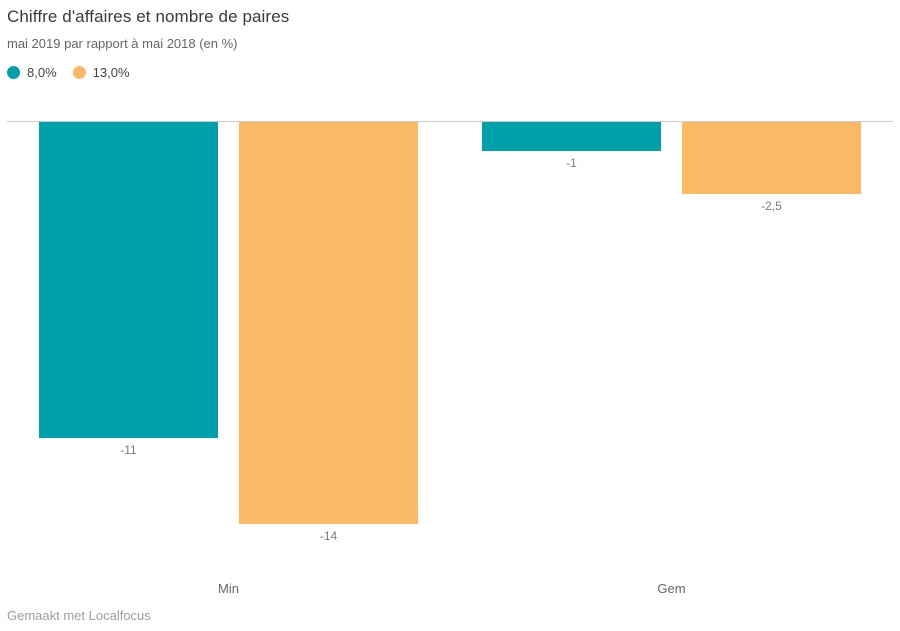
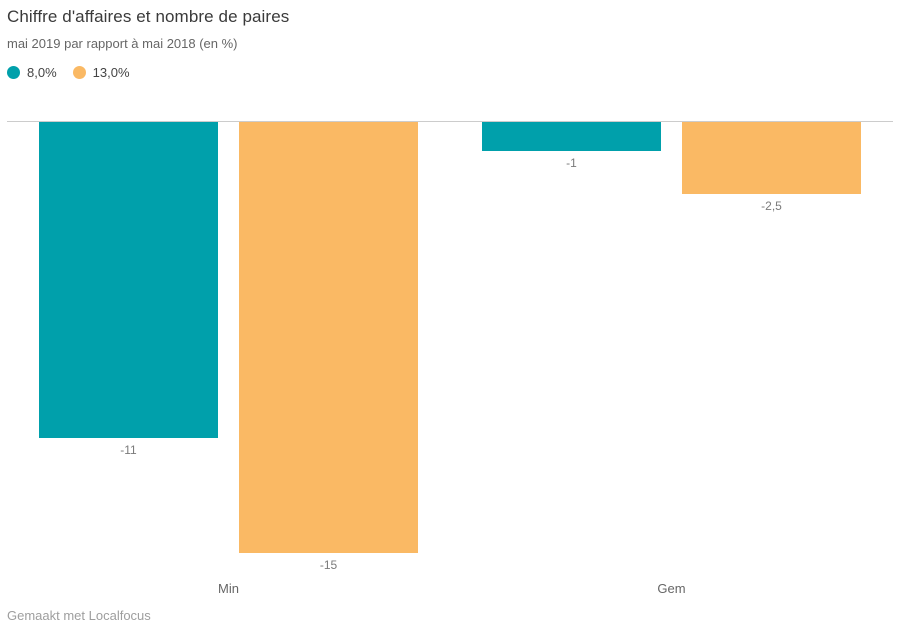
13,0%/Min: -14 -> -15
